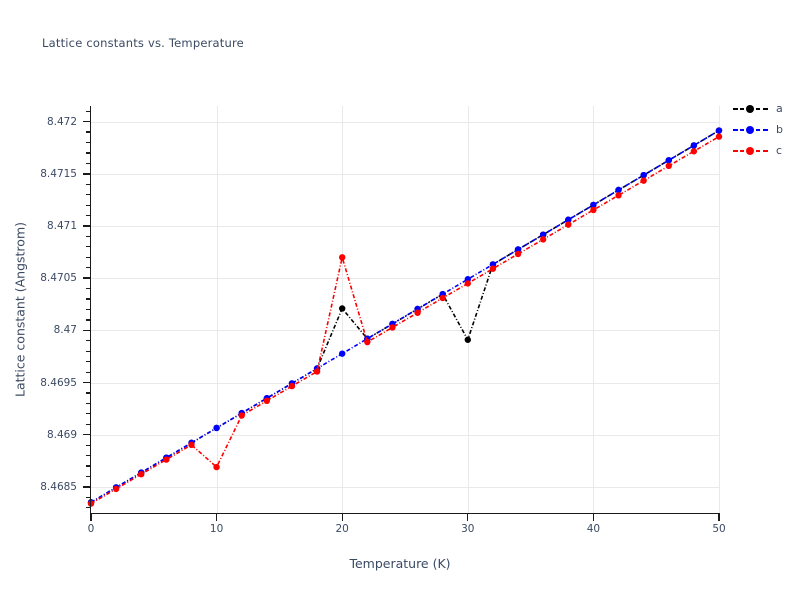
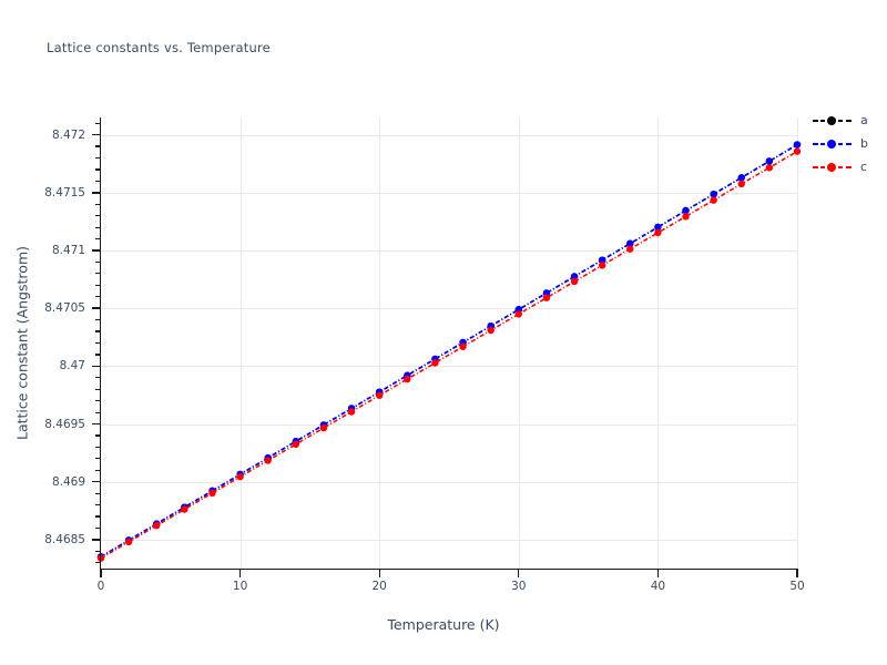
c/10: 8.46869 -> 8.46904
a/20: 8.47021 -> 8.46978
c/20: 8.47070 -> 8.46975
a/30: 8.46991 -> 8.47049
